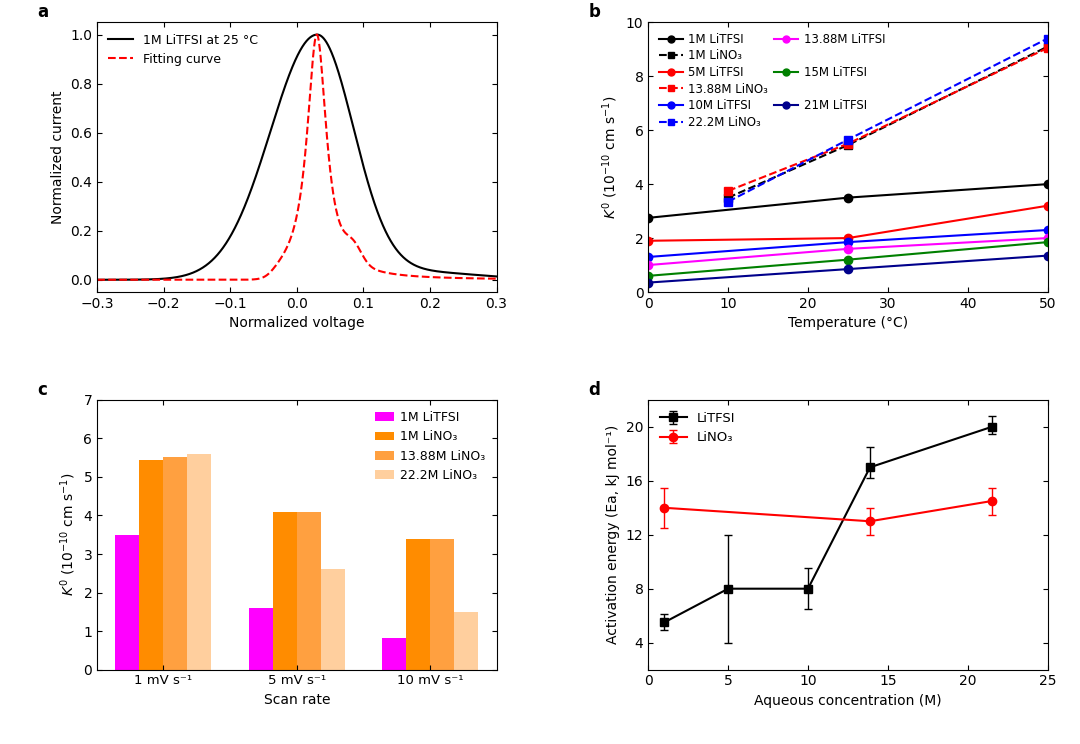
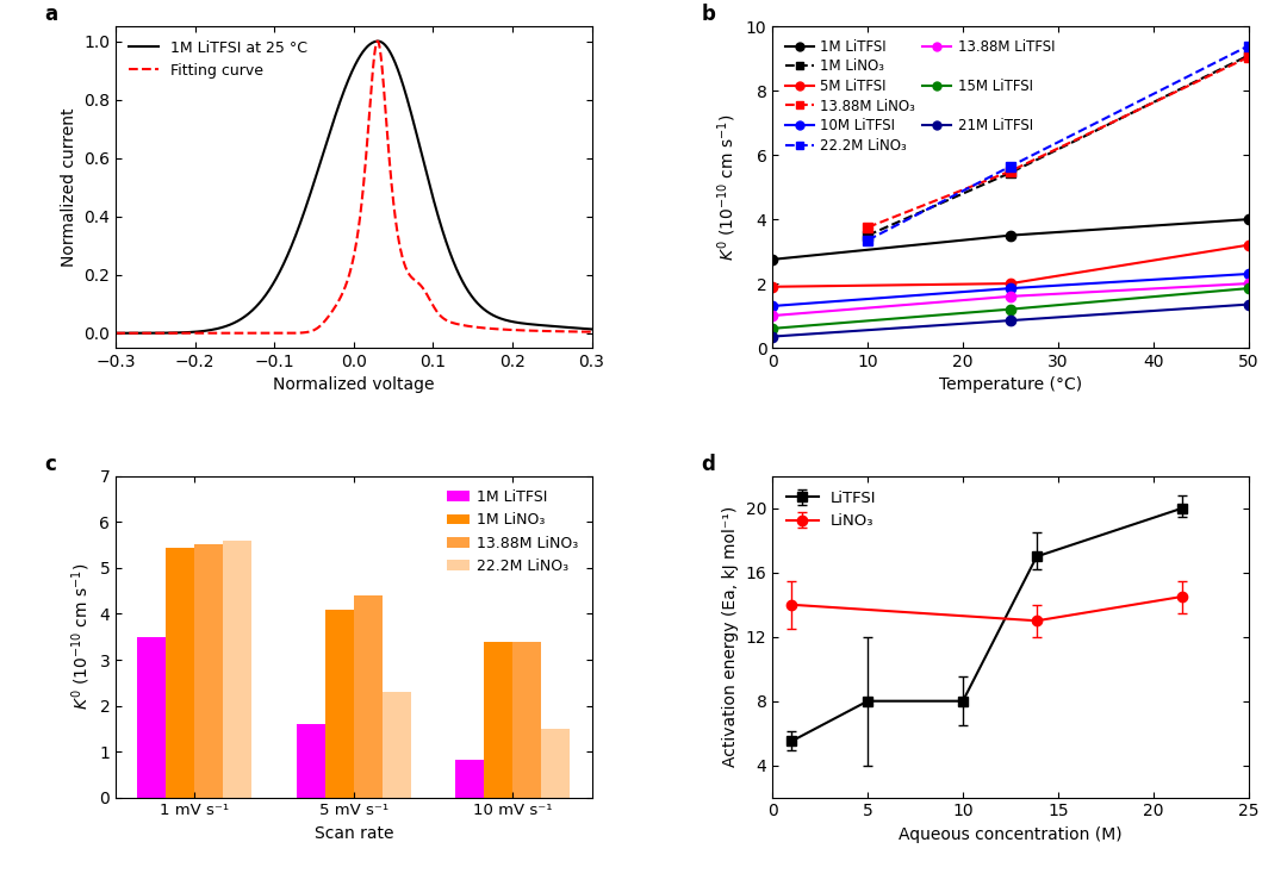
13.88M LiNO₃/5 mV s⁻¹: 4.08 -> 4.40
22.2M LiNO₃/5 mV s⁻¹: 2.6 -> 2.3
